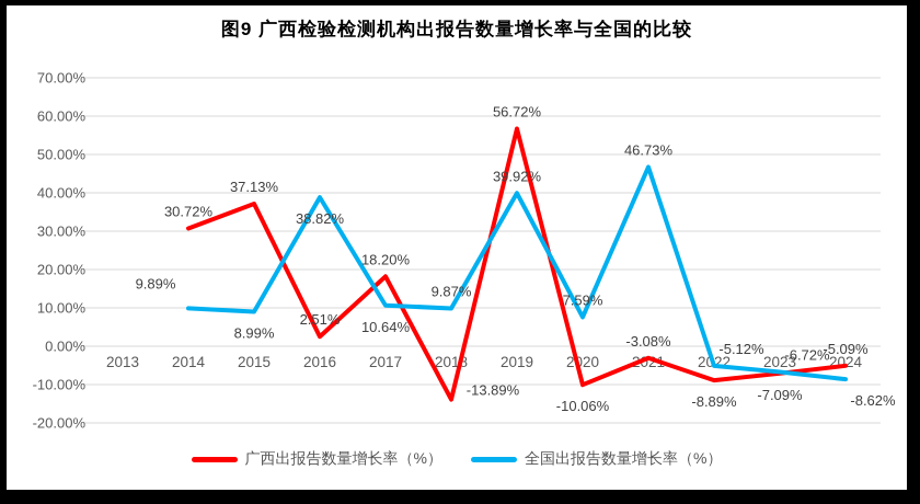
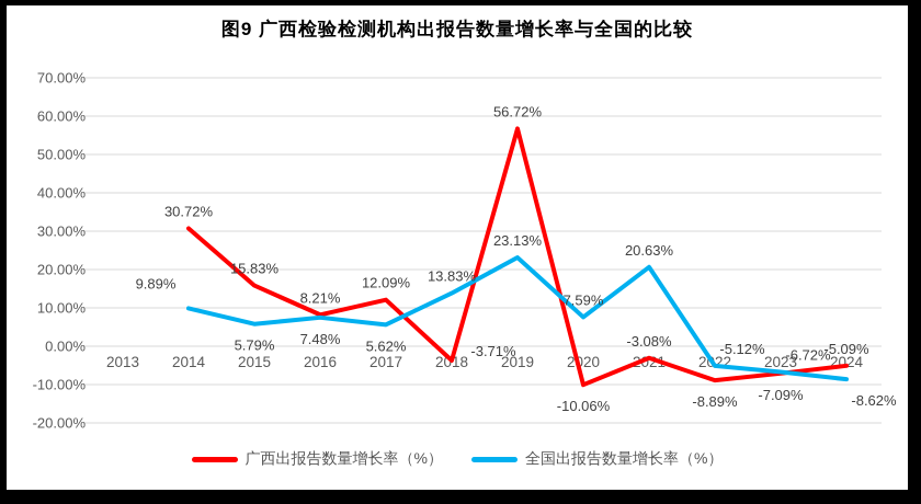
广西出报告数量增长率（%）/2015: 37.13% -> 15.83%
全国出报告数量增长率（%）/2015: 8.99% -> 5.79%
广西出报告数量增长率（%）/2016: 2.51% -> 8.21%
全国出报告数量增长率（%）/2016: 38.82% -> 7.48%
广西出报告数量增长率（%）/2017: 18.20% -> 12.09%
全国出报告数量增长率（%）/2017: 10.64% -> 5.62%
广西出报告数量增长率（%）/2018: -13.89% -> -3.71%
全国出报告数量增长率（%）/2018: 9.87% -> 13.83%
全国出报告数量增长率（%）/2019: 39.92% -> 23.13%
全国出报告数量增长率（%）/2021: 46.73% -> 20.63%
